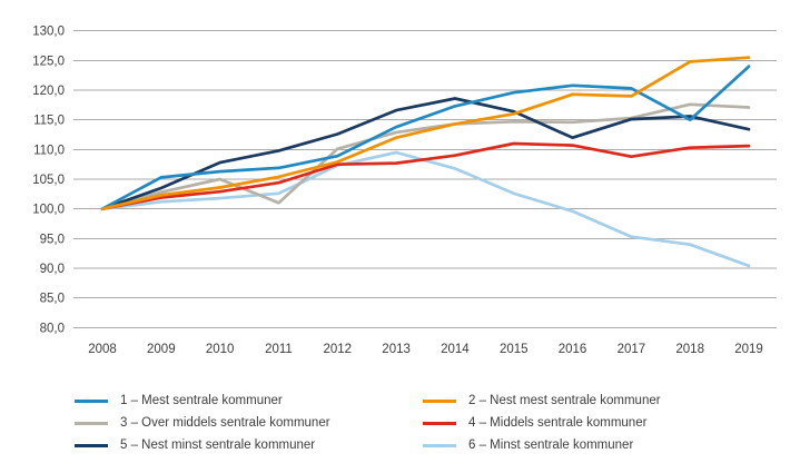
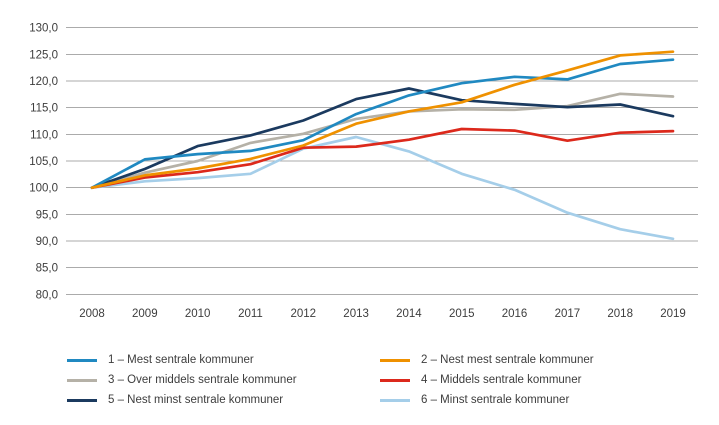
3 – Over middels sentrale kommuner/2011: 101 -> 108
5 – Nest minst sentrale kommuner/2016: 112 -> 116
2 – Nest mest sentrale kommuner/2017: 119 -> 122
1 – Mest sentrale kommuner/2018: 115 -> 123
6 – Minst sentrale kommuner/2018: 94 -> 92
